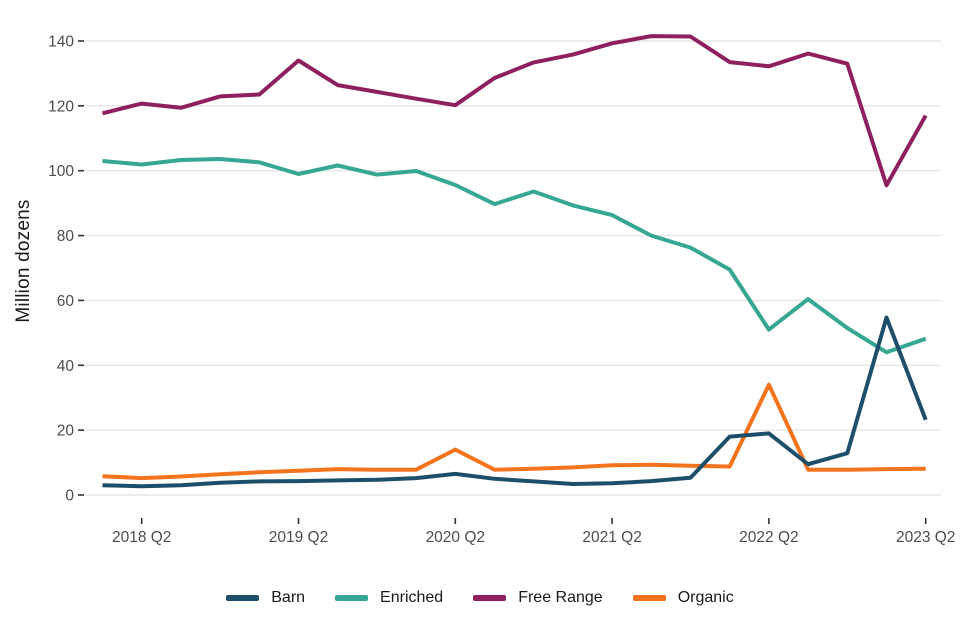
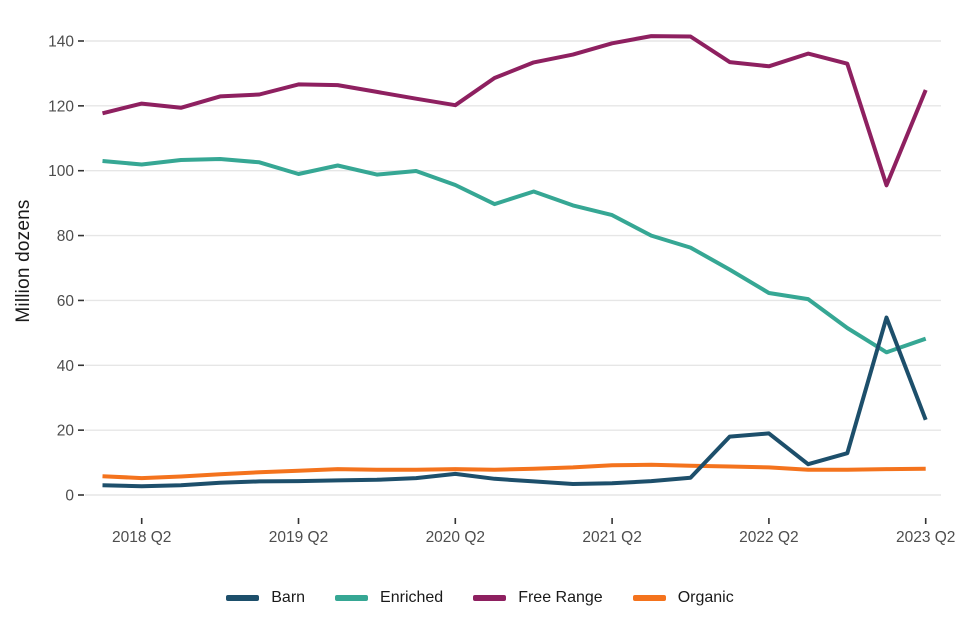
Free Range/2019 Q2: 134 -> 127
Organic/2020 Q2: 14 -> 8
Enriched/2022 Q2: 51 -> 62
Organic/2022 Q2: 34 -> 8
Free Range/2023 Q2: 117 -> 125
